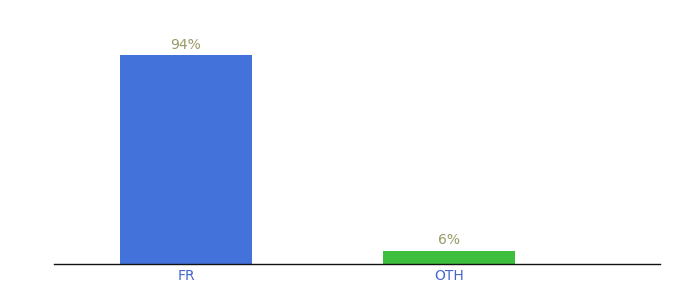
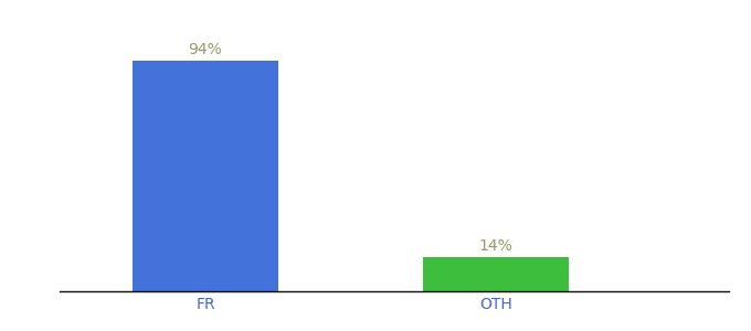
OTH: 6% -> 14%
